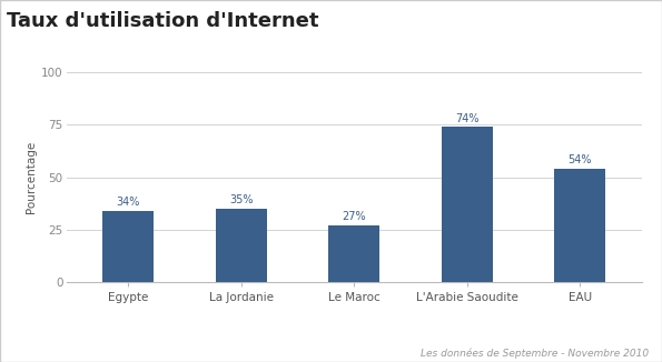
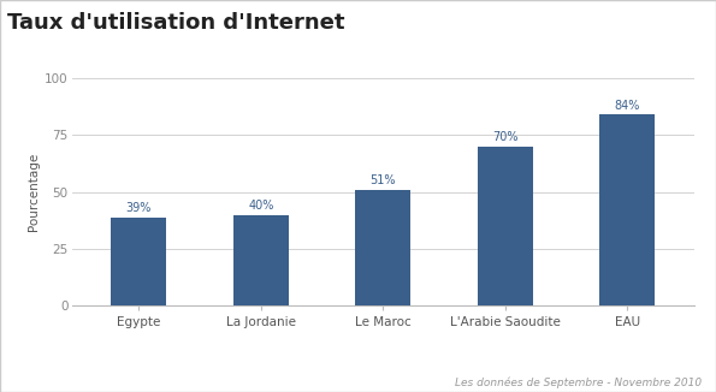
Egypte: 34% -> 39%
La Jordanie: 35% -> 40%
Le Maroc: 27% -> 51%
L'Arabie Saoudite: 74% -> 70%
EAU: 54% -> 84%
